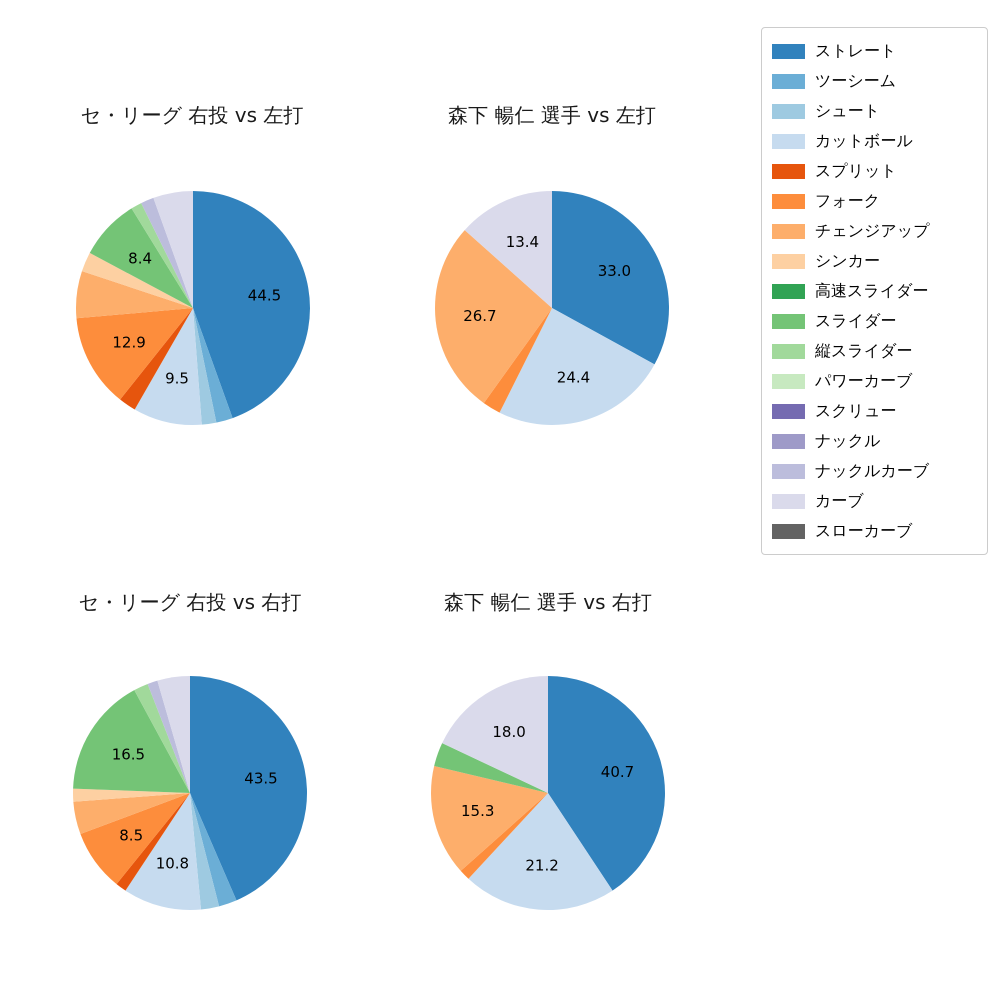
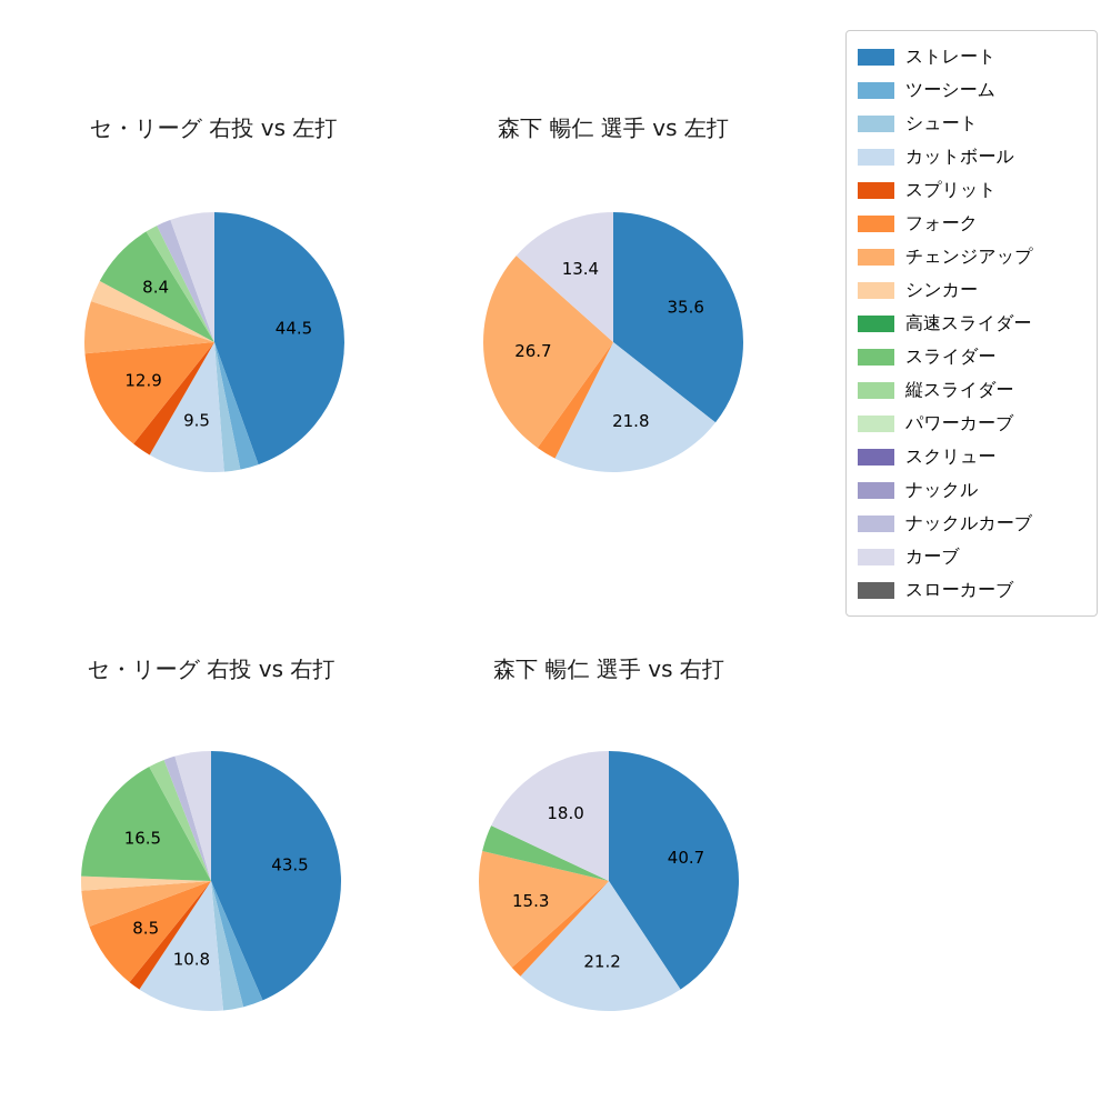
森下 暢仁 選手 vs 左打/ストレート: 33.0 -> 35.6
森下 暢仁 選手 vs 左打/カットボール: 24.4 -> 21.8
